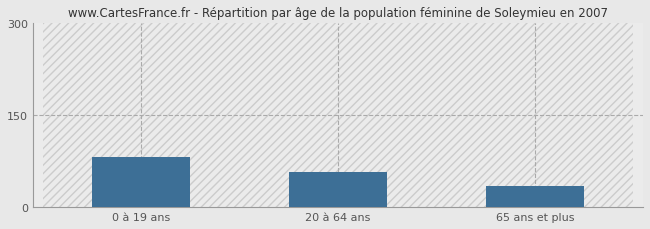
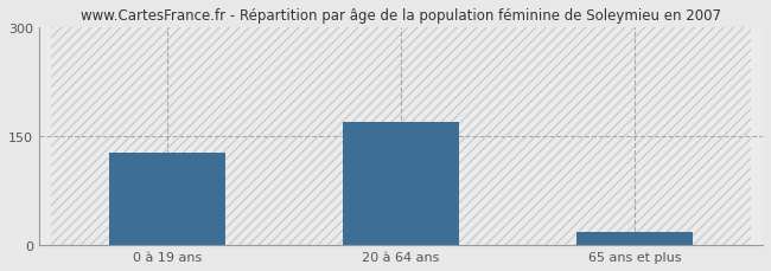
0 à 19 ans: 82 -> 128
20 à 64 ans: 58 -> 170
65 ans et plus: 34 -> 18
